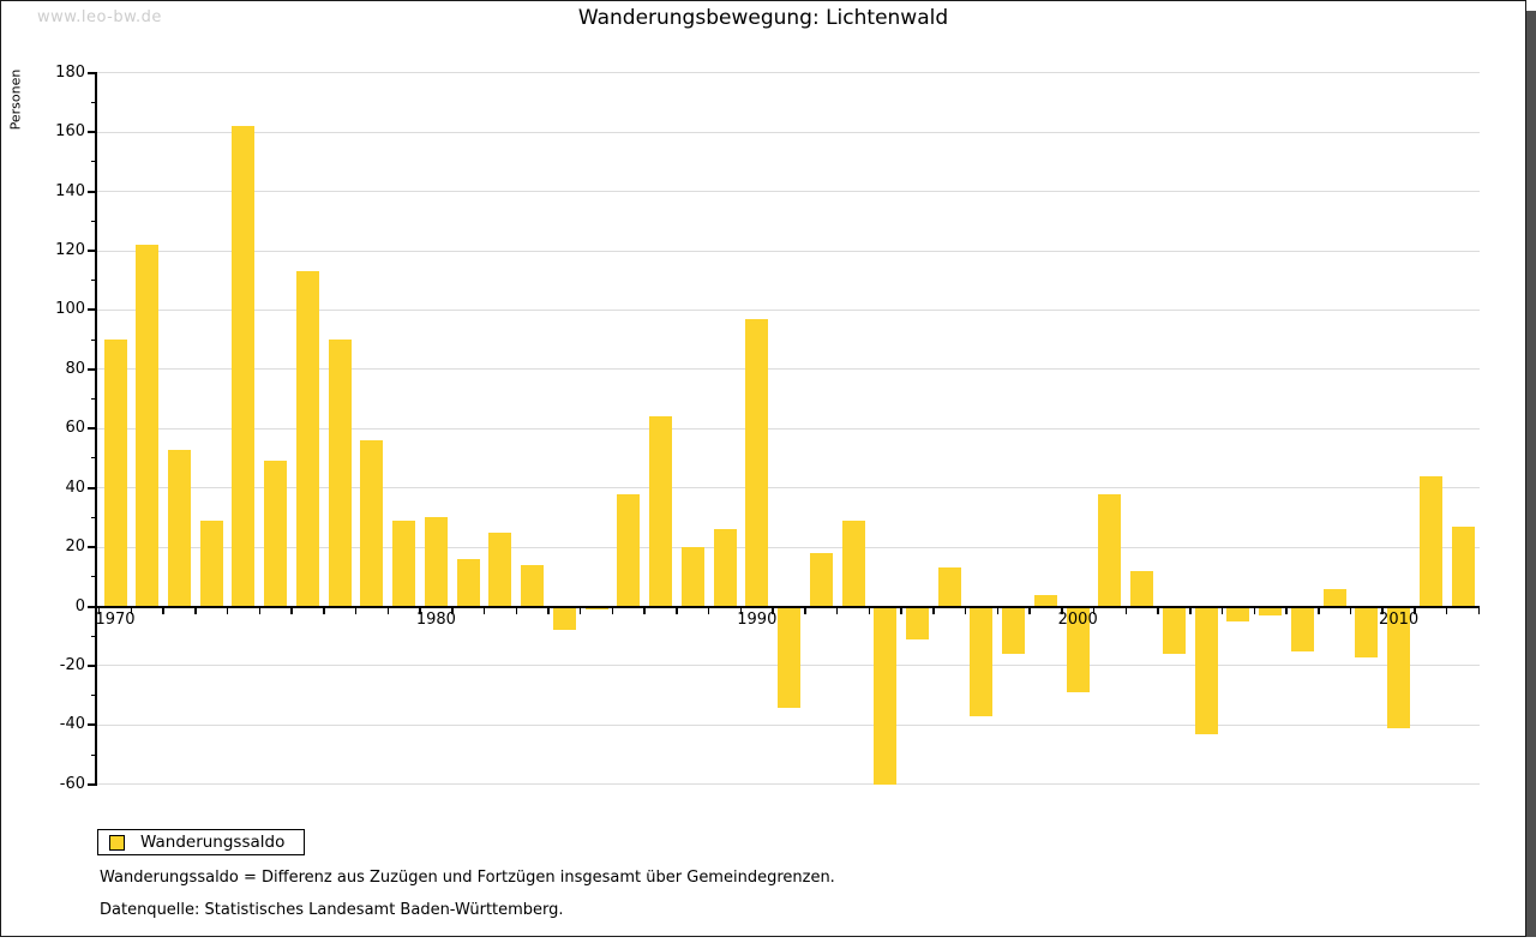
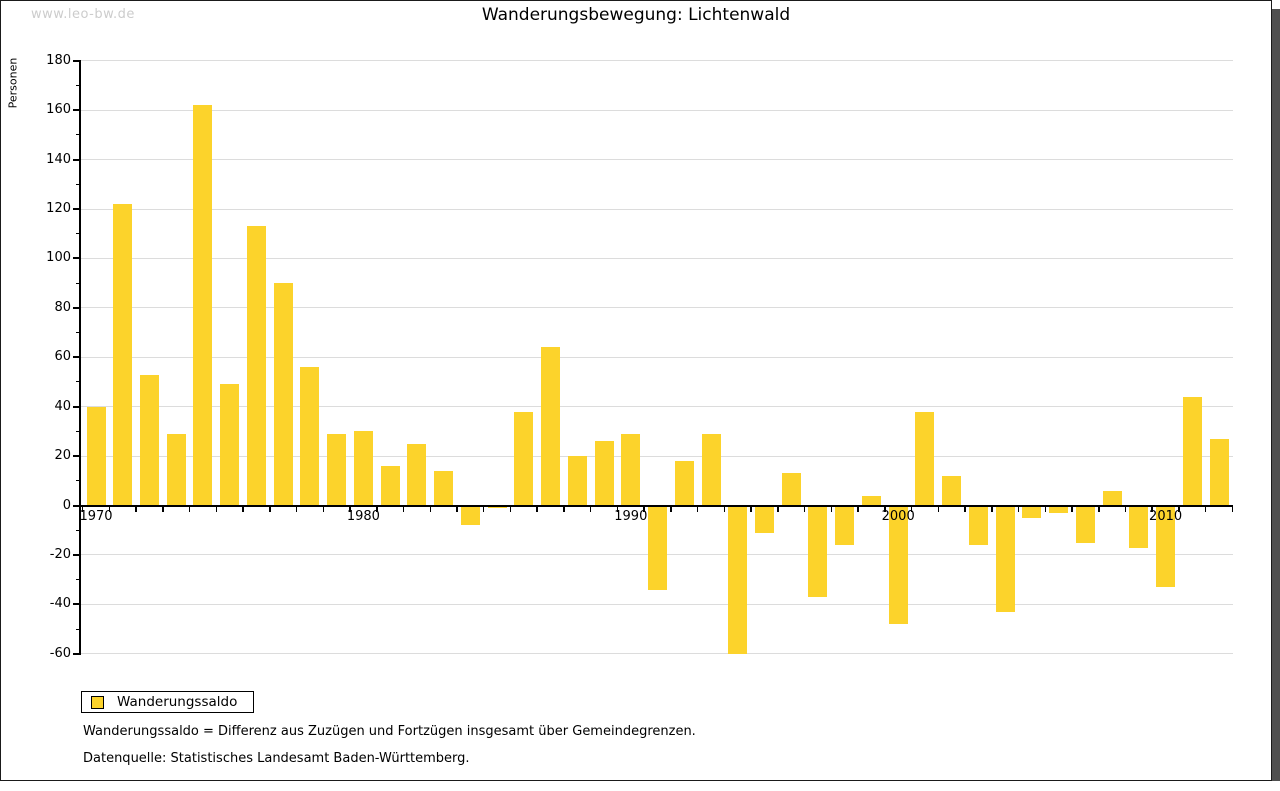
1970: 90 -> 40
1990: 97 -> 29
2000: -29 -> -48
2010: -41 -> -33
